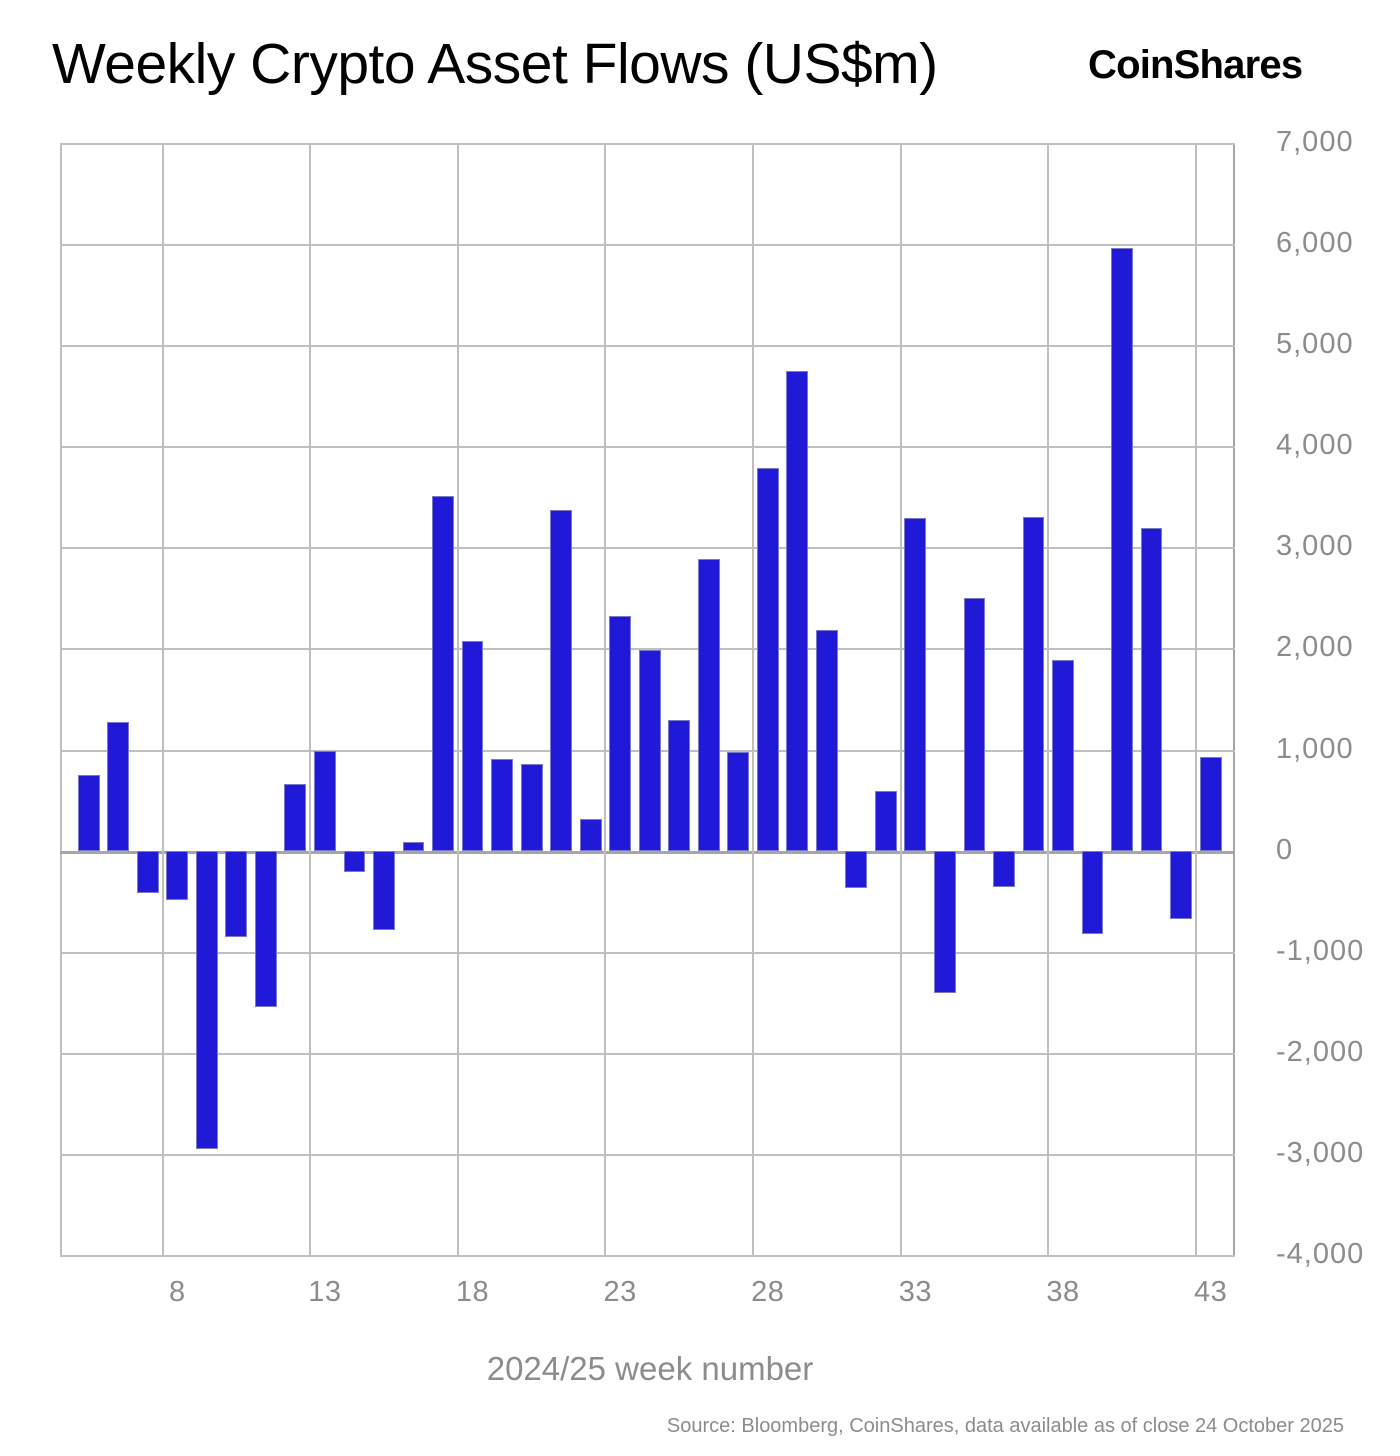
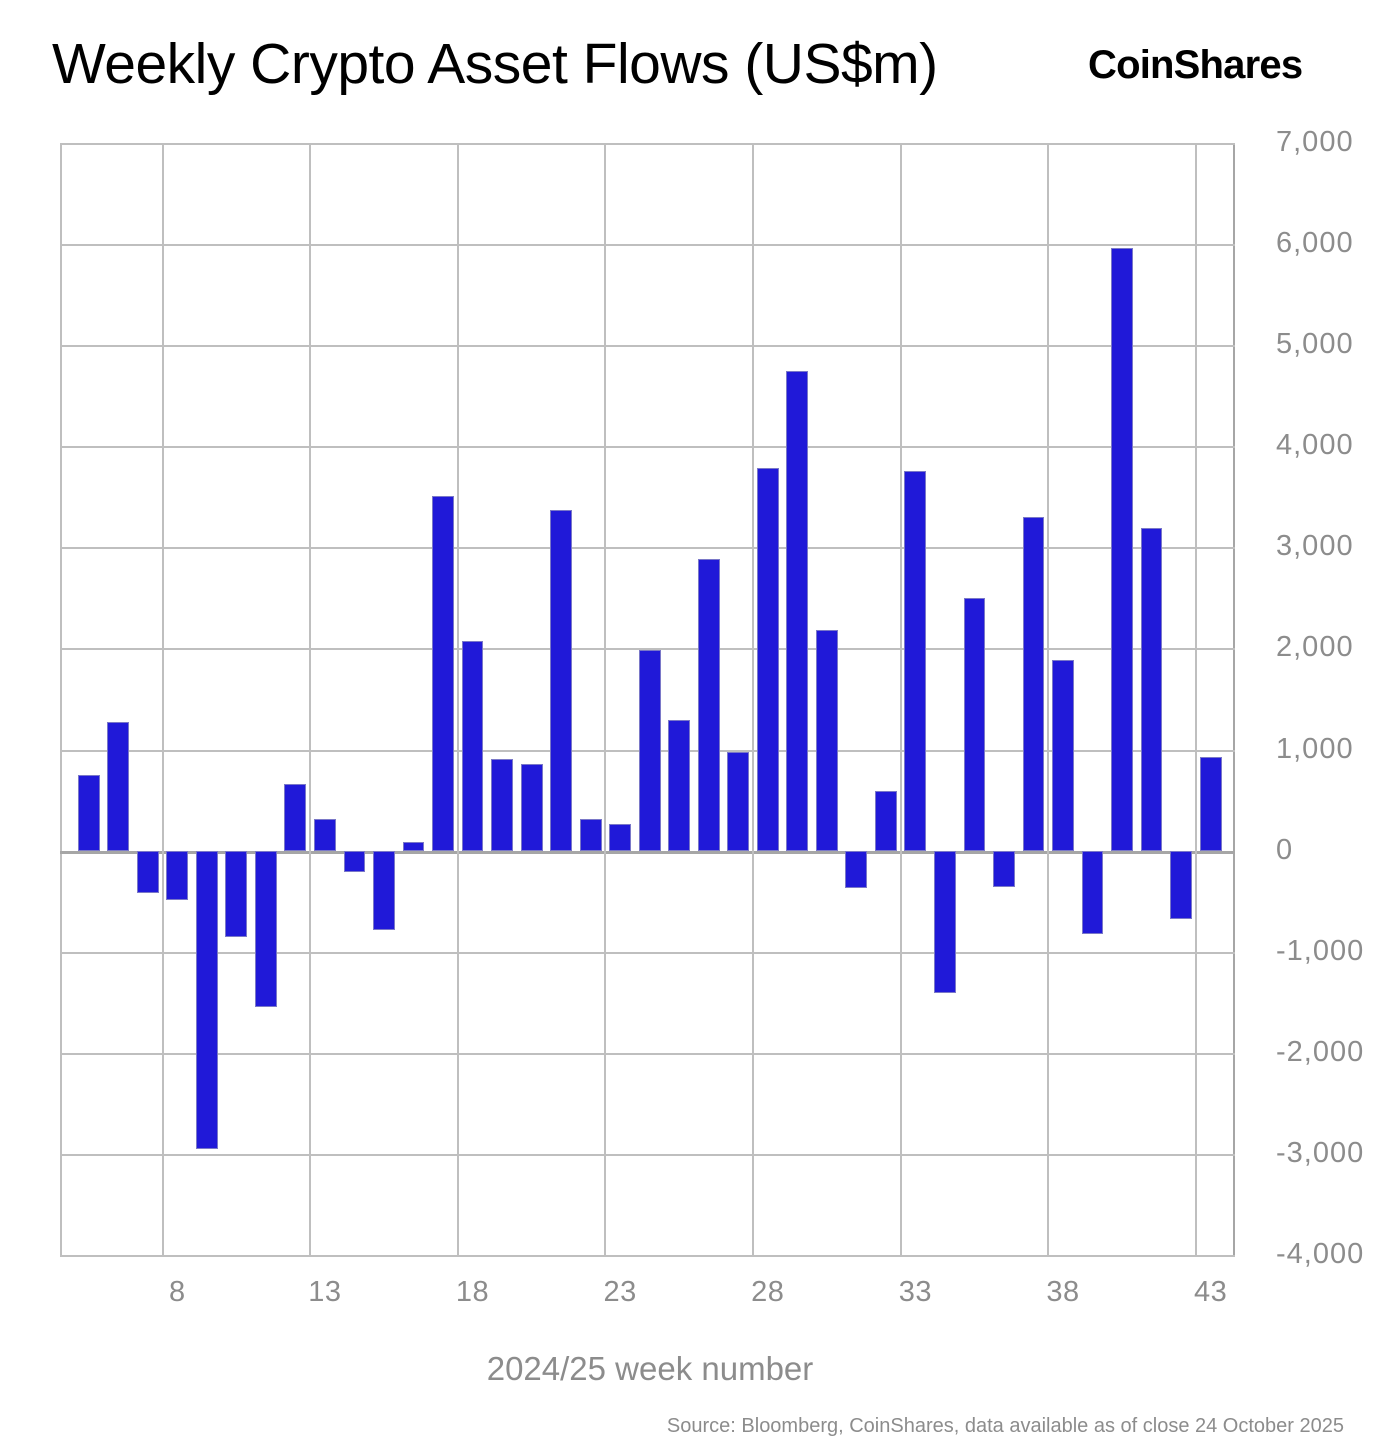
13: 990 -> 310
23: 2320 -> 260
33: 3290 -> 3760
